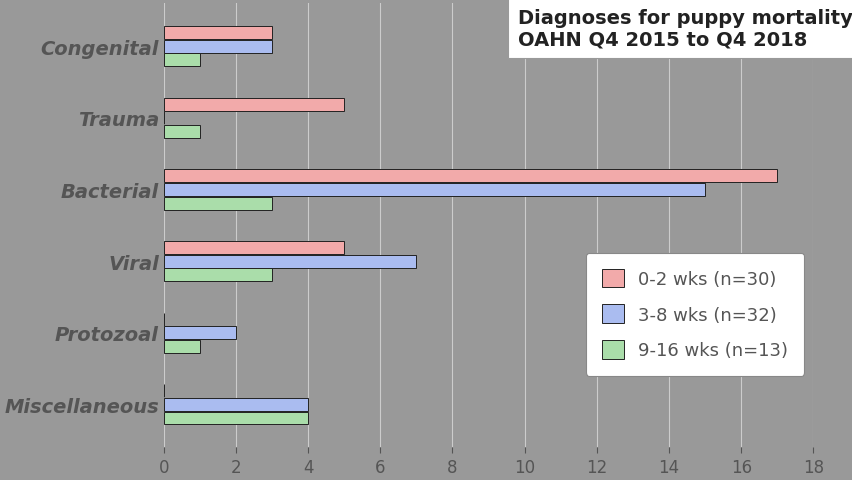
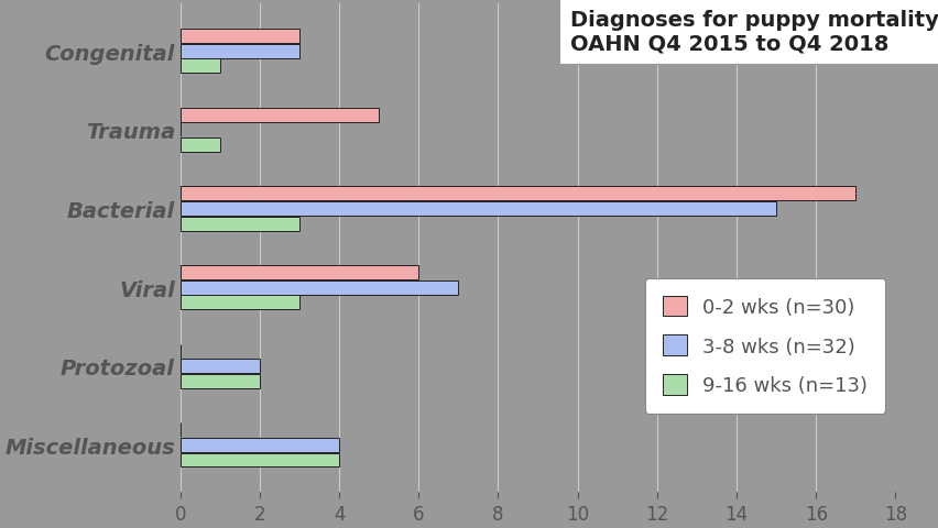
0-2 wks (n=30)/Viral: 5 -> 6
9-16 wks (n=13)/Protozoal: 1 -> 2
